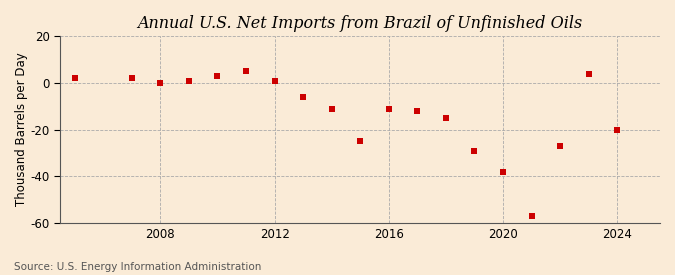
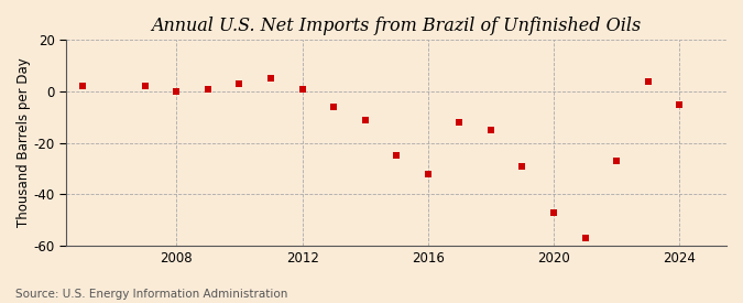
2016: -11 -> -32
2020: -38 -> -47
2024: -20 -> -5
